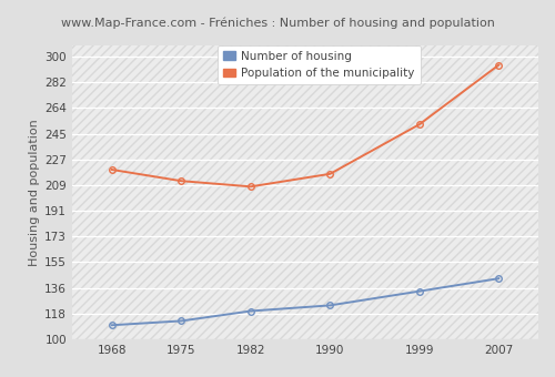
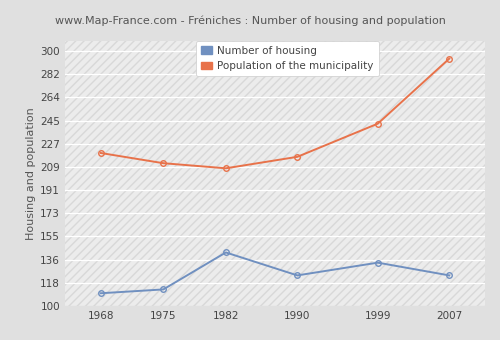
Number of housing/1982: 120 -> 142
Population of the municipality/1999: 252 -> 243
Number of housing/2007: 143 -> 124
